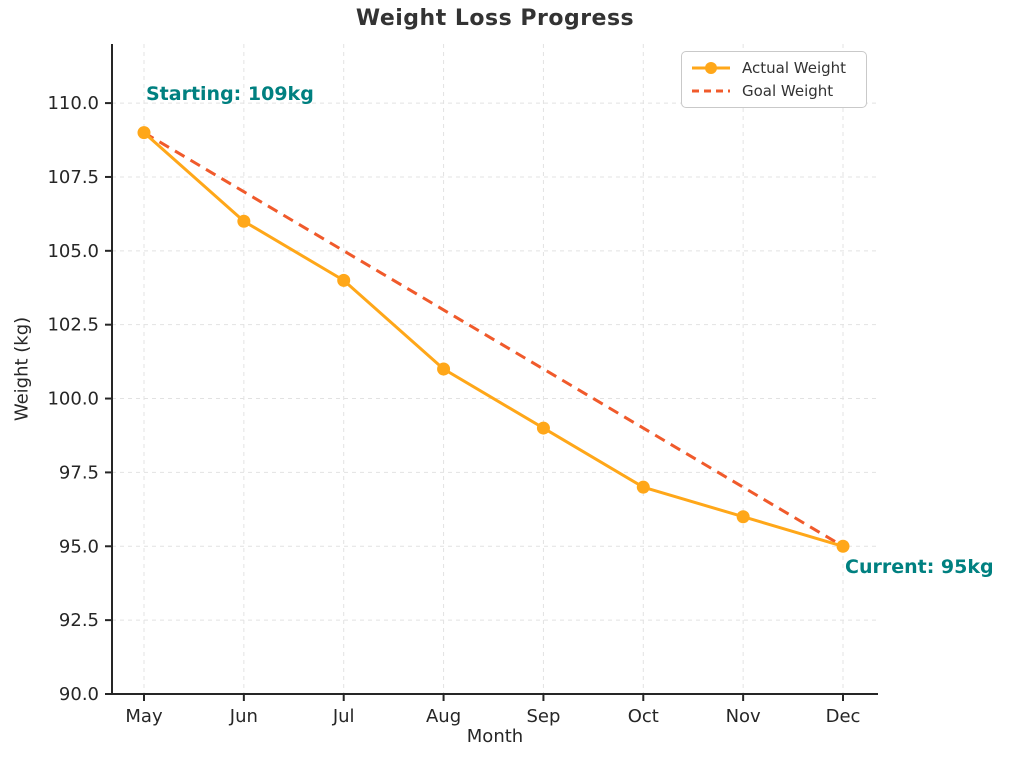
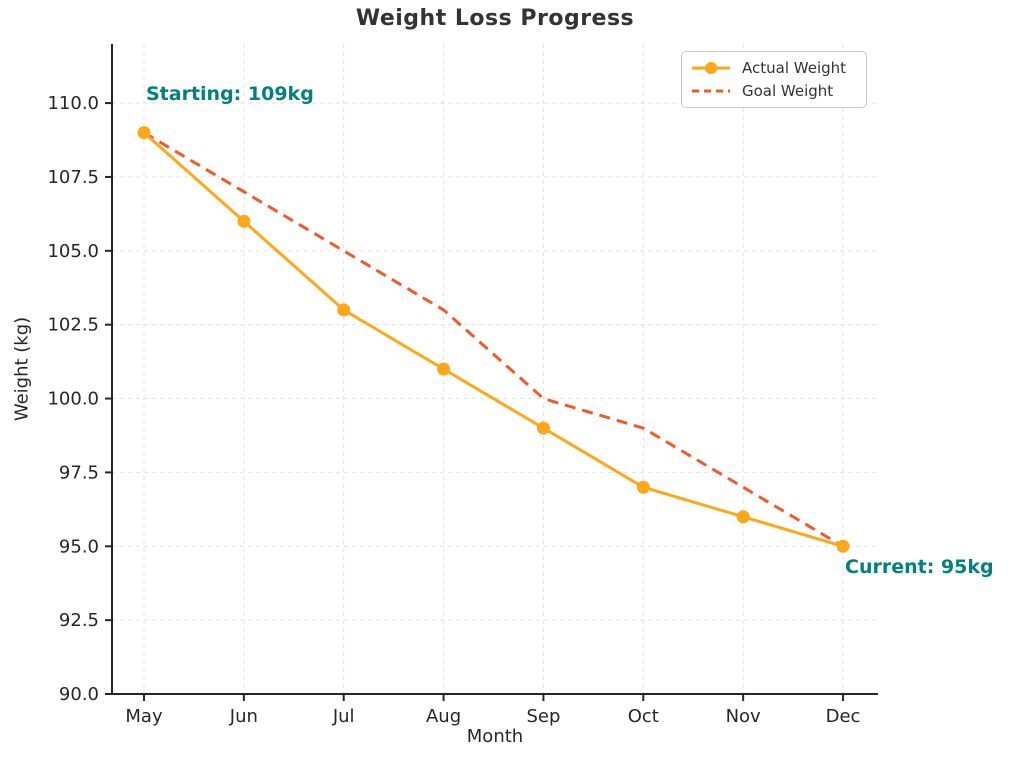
Actual Weight/Jul: 104 -> 103
Goal Weight/Sep: 101 -> 100
